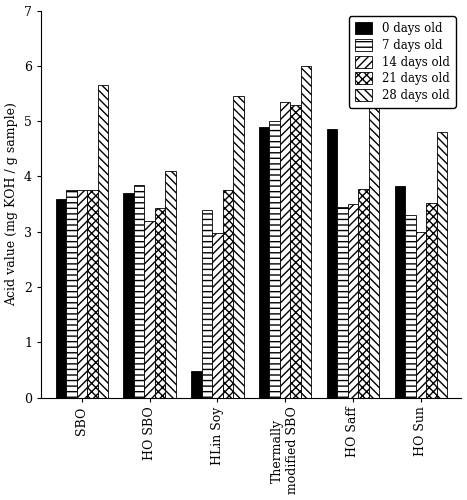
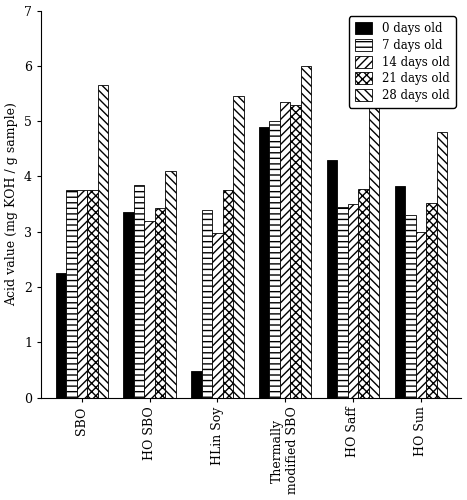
0 days old/SBO: 3.60 -> 2.26
0 days old/HO SBO: 3.70 -> 3.36
0 days old/HO Saff: 4.85 -> 4.30
